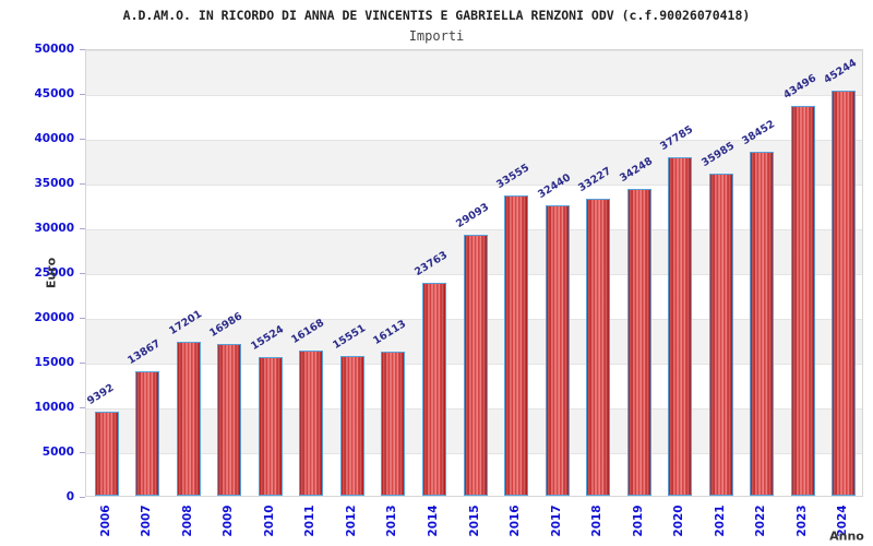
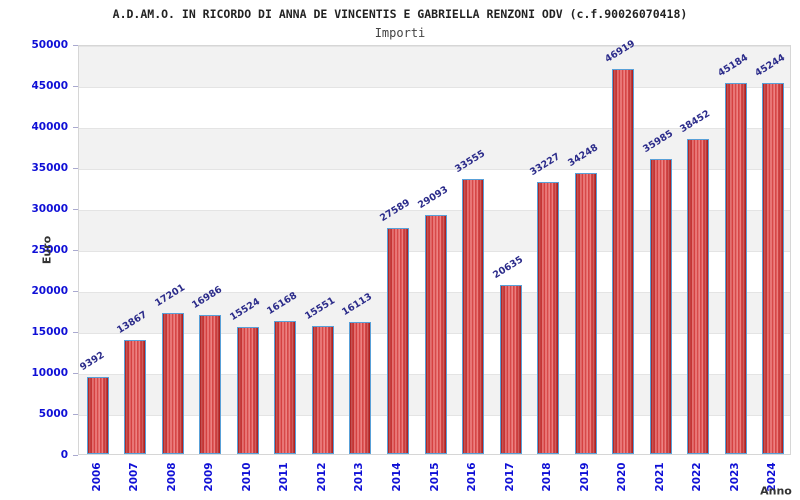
2014: 23763 -> 27589
2017: 32440 -> 20635
2020: 37785 -> 46919
2023: 43496 -> 45184
